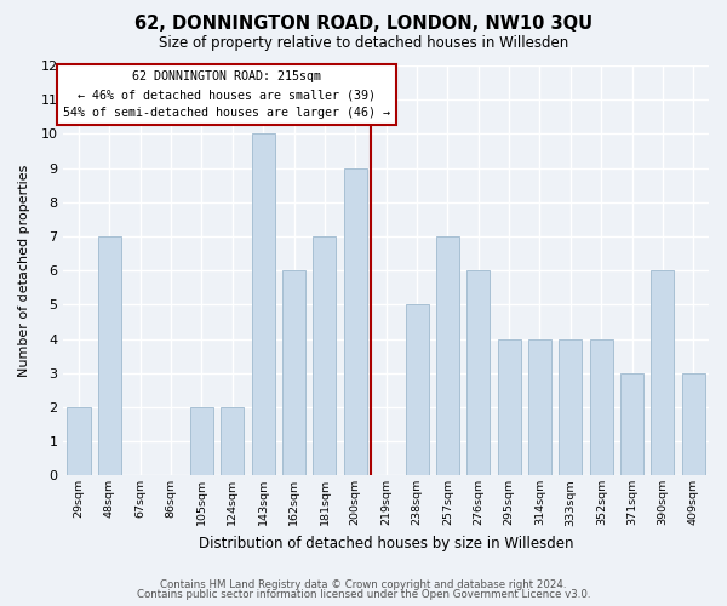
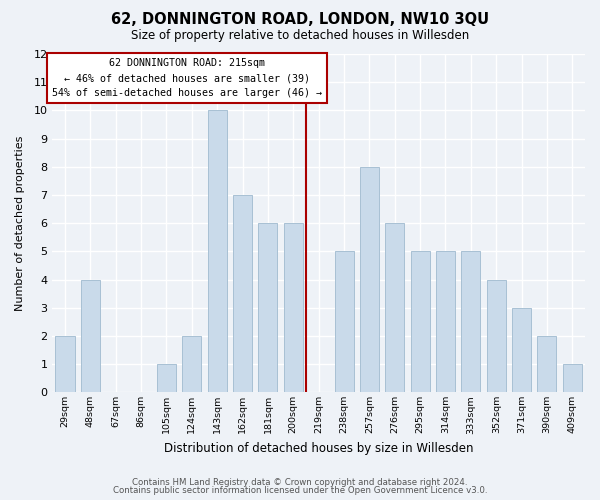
48sqm: 7 -> 4
105sqm: 2 -> 1
162sqm: 6 -> 7
181sqm: 7 -> 6
200sqm: 9 -> 6
257sqm: 7 -> 8
295sqm: 4 -> 5
314sqm: 4 -> 5
333sqm: 4 -> 5
390sqm: 6 -> 2
409sqm: 3 -> 1
